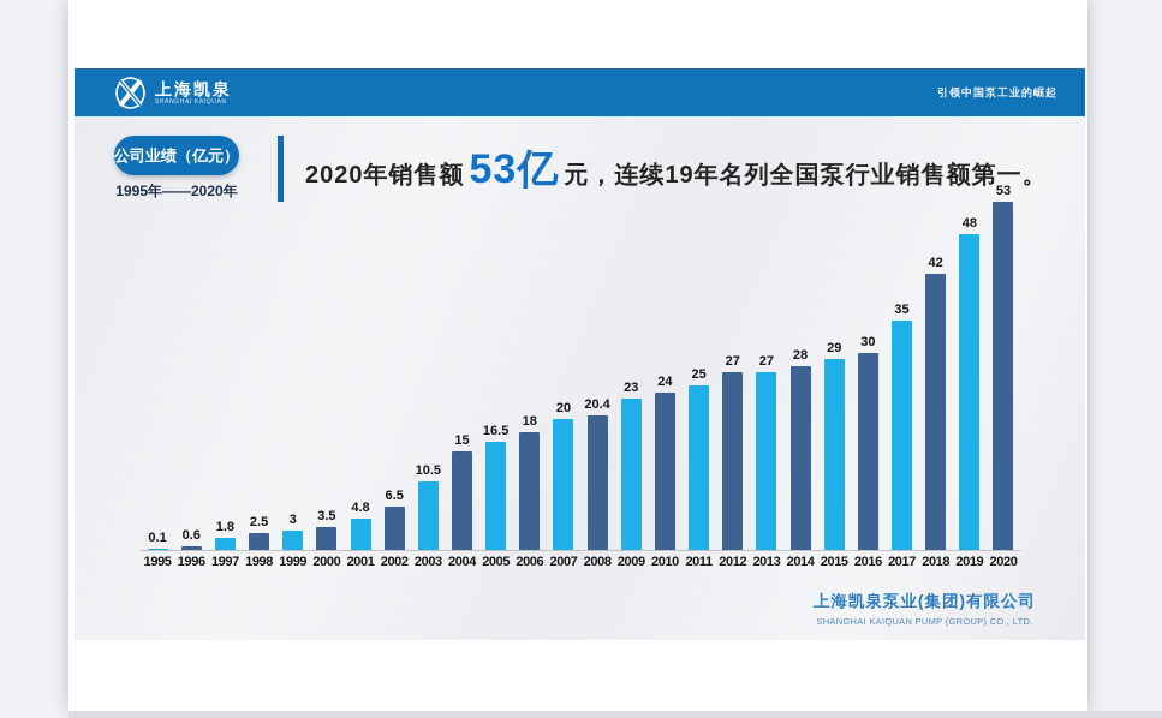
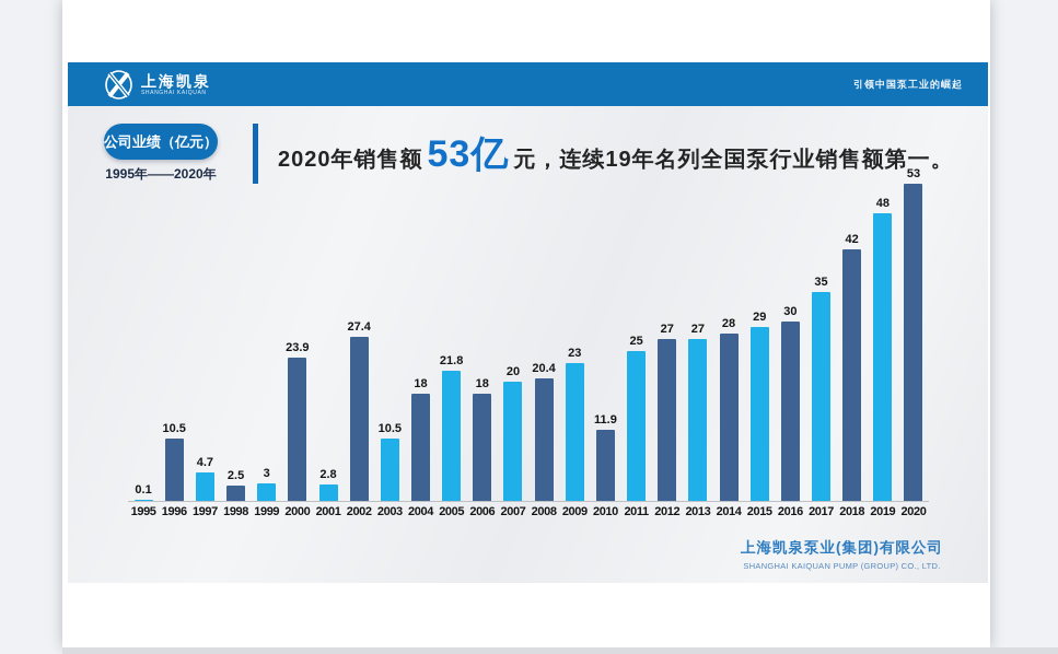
1996: 0.6 -> 10.5
1997: 1.8 -> 4.7
2000: 3.5 -> 23.9
2001: 4.8 -> 2.8
2002: 6.5 -> 27.4
2004: 15 -> 18
2005: 16.5 -> 21.8
2010: 24 -> 11.9
